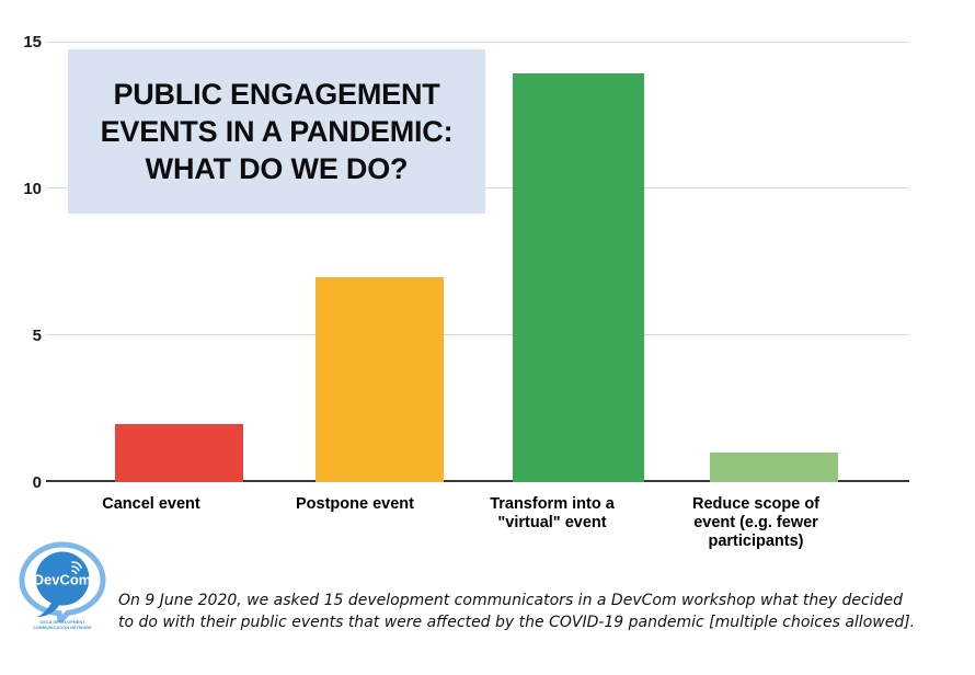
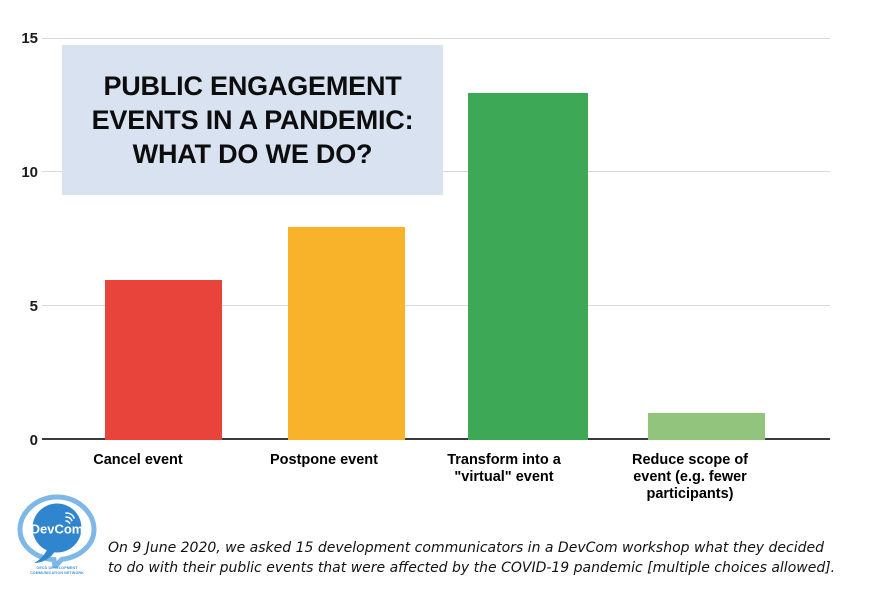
Cancel event: 2 -> 6
Postpone event: 7 -> 8
Transform into a "virtual" event: 14 -> 13
